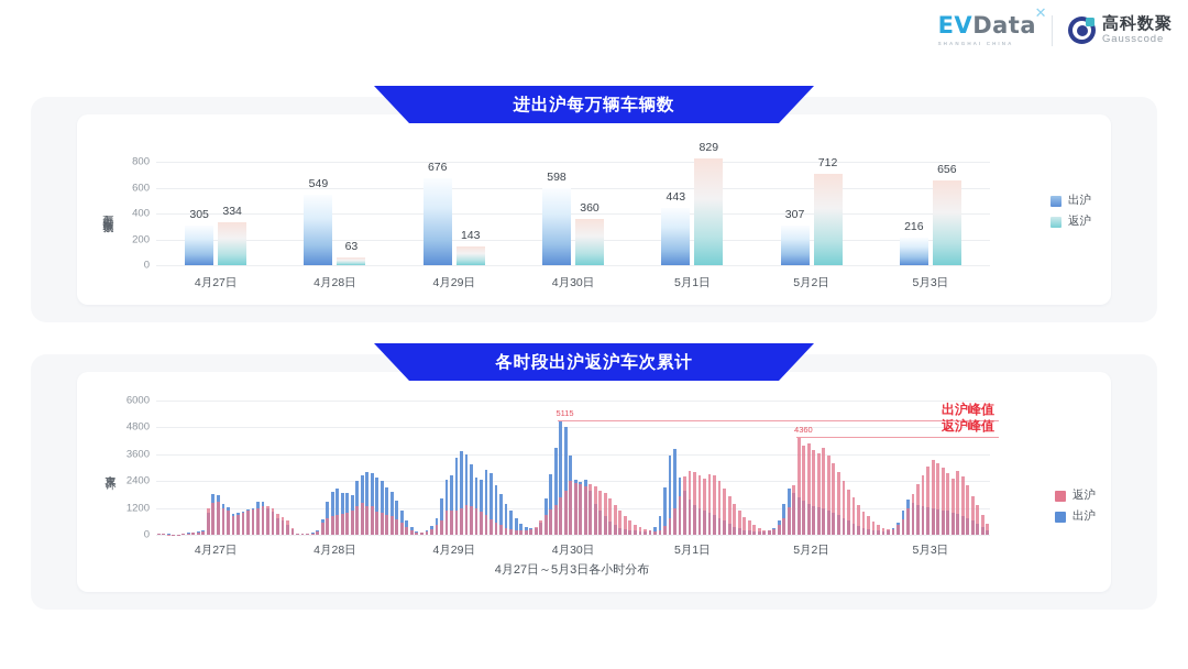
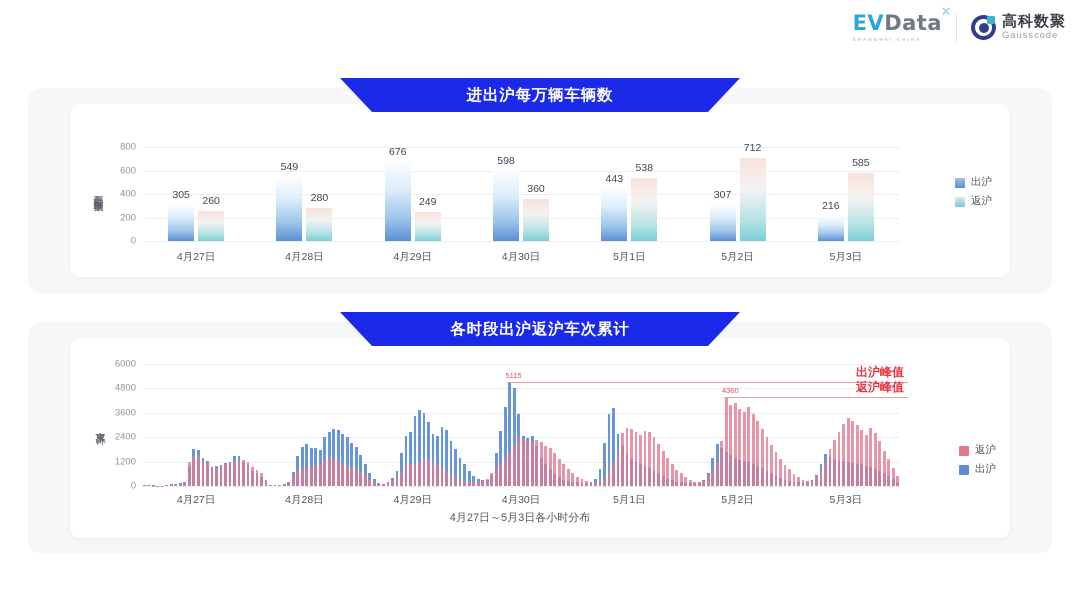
进出沪每万辆车辆数/返沪/4月27日: 334 -> 260
进出沪每万辆车辆数/返沪/4月28日: 63 -> 280
进出沪每万辆车辆数/返沪/4月29日: 143 -> 249
进出沪每万辆车辆数/返沪/5月1日: 829 -> 538
进出沪每万辆车辆数/返沪/5月3日: 656 -> 585
